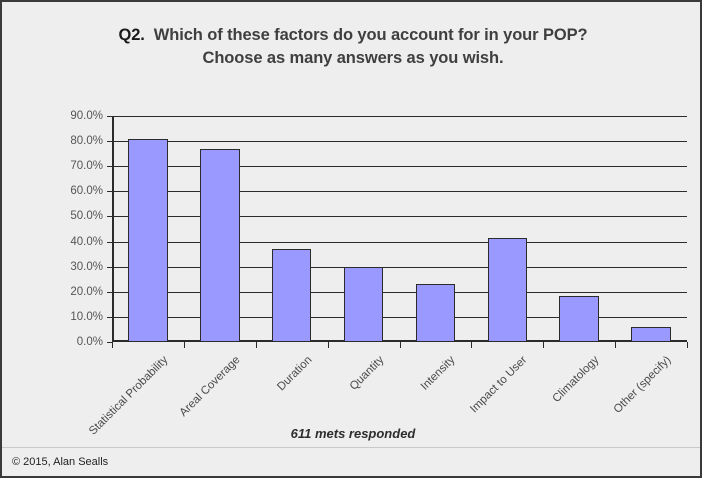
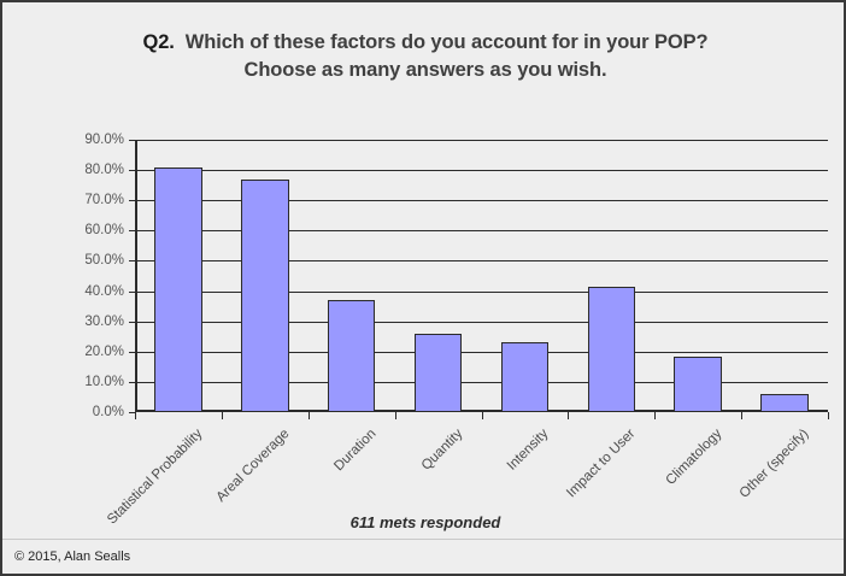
Quantity: 30% -> 26%
